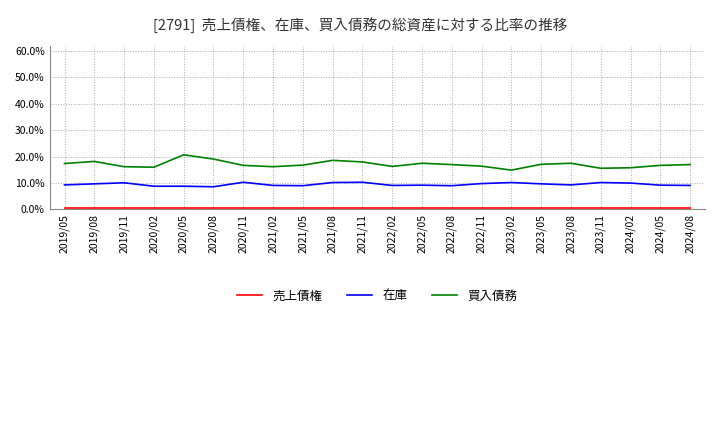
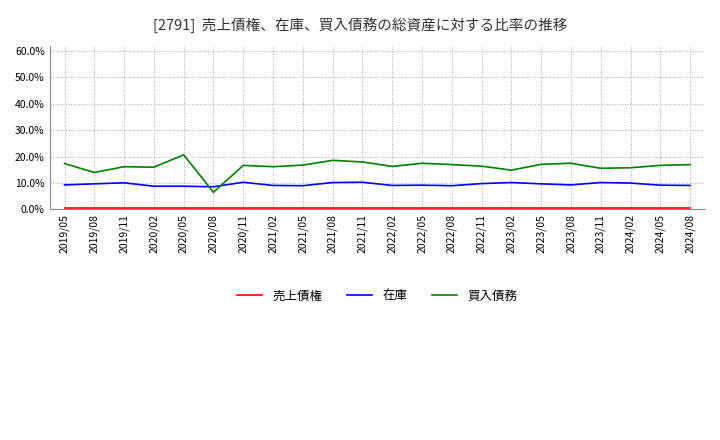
買入債務/2019/08: 18.2% -> 14.0%
買入債務/2020/08: 19.1% -> 6.5%
